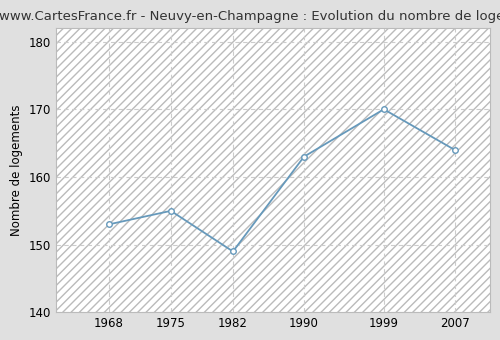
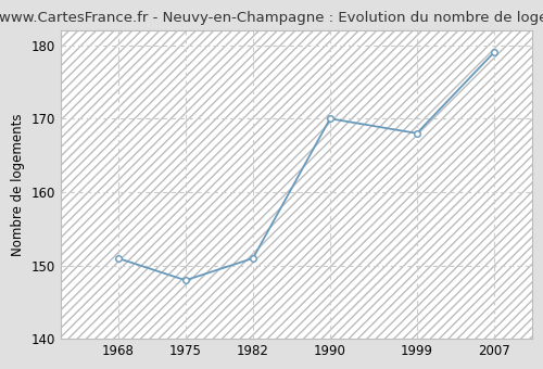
1968: 153 -> 151
1975: 155 -> 148
1982: 149 -> 151
1990: 163 -> 170
1999: 170 -> 168
2007: 164 -> 179
